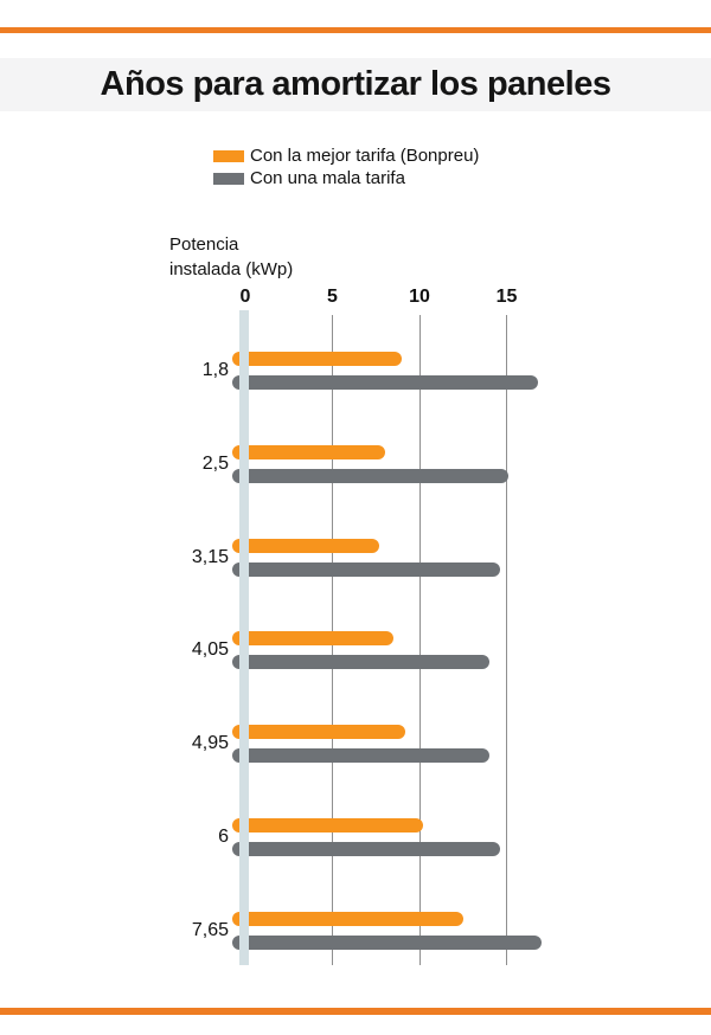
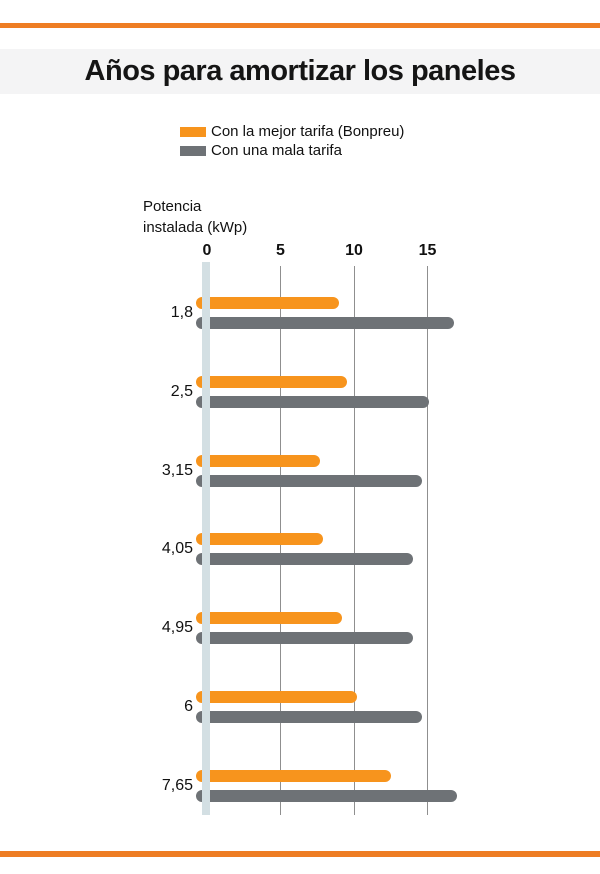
Con la mejor tarifa (Bonpreu)/2,5: 8.0 -> 9.5
Con la mejor tarifa (Bonpreu)/4,05: 8.5 -> 7.9
